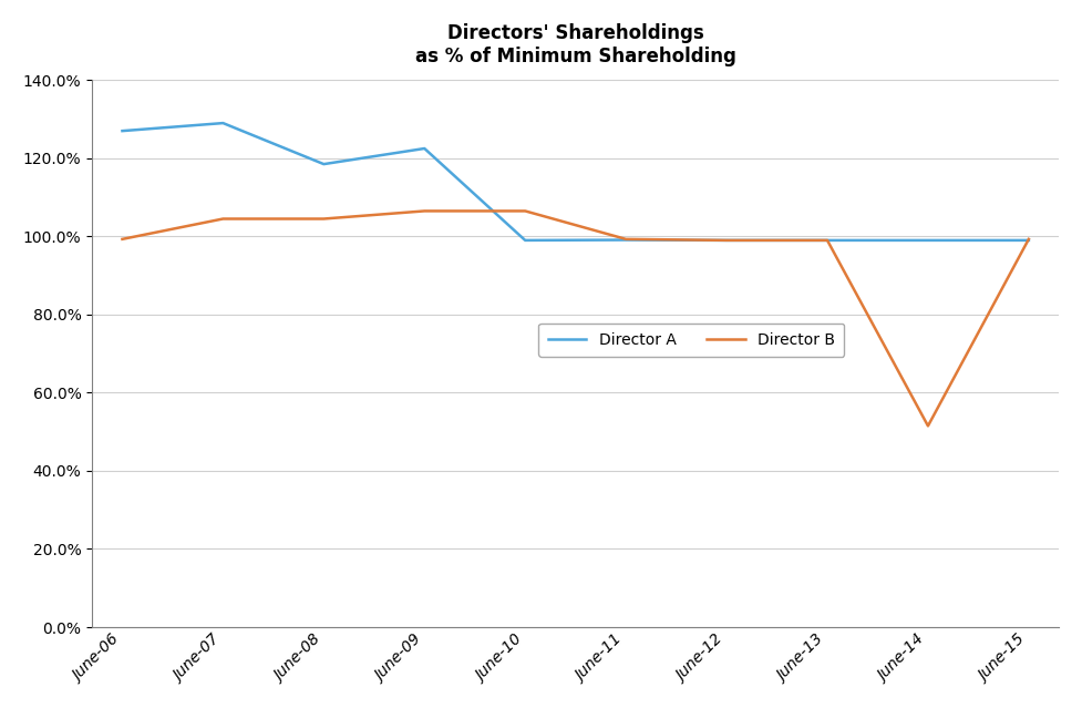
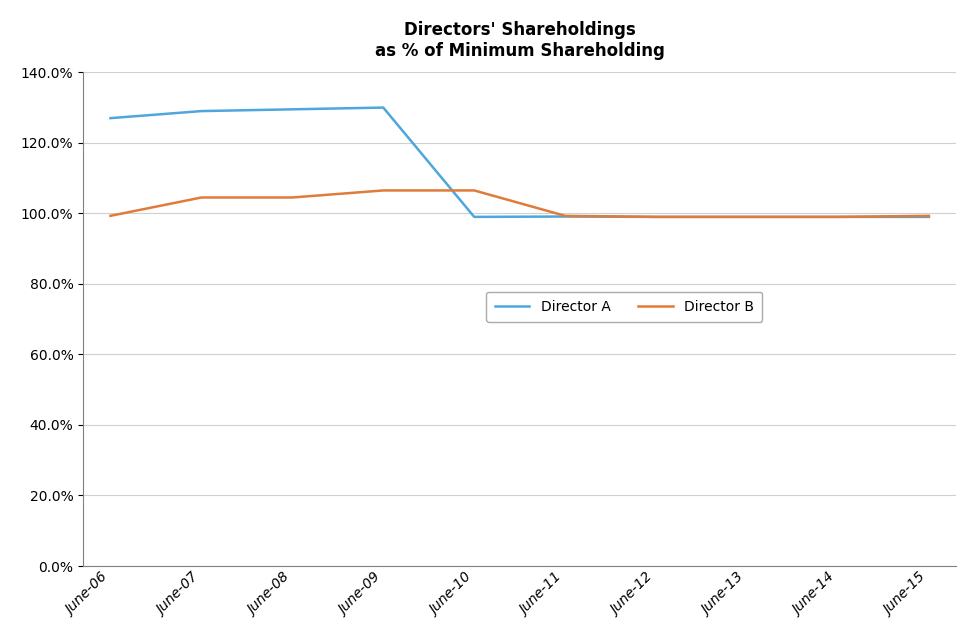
Director A/June-08: 118.5% -> 129.5%
Director A/June-09: 122.5% -> 130.0%
Director B/June-14: 51.5% -> 99.0%
